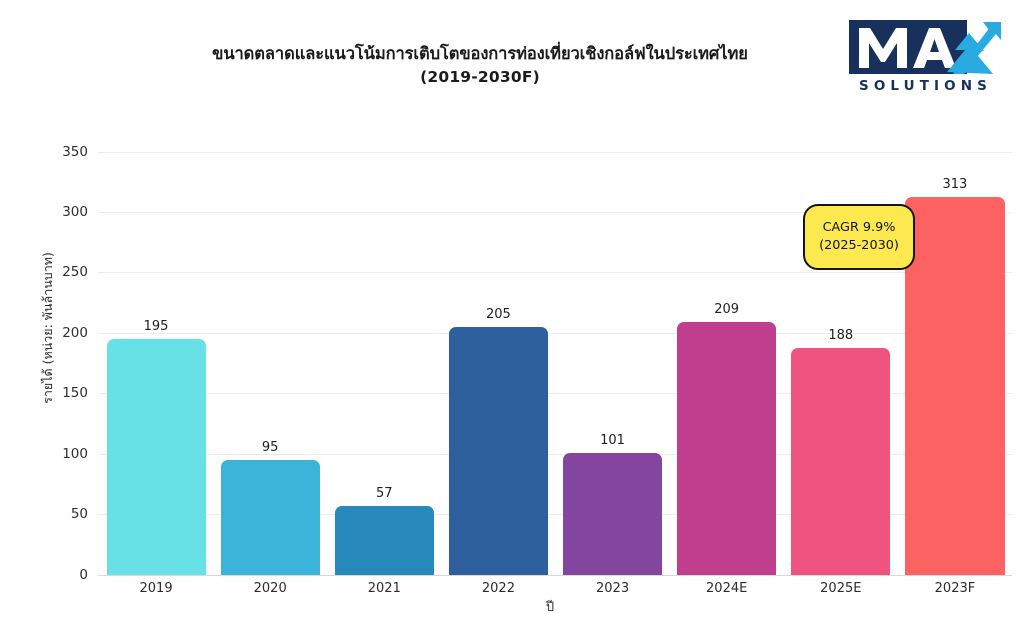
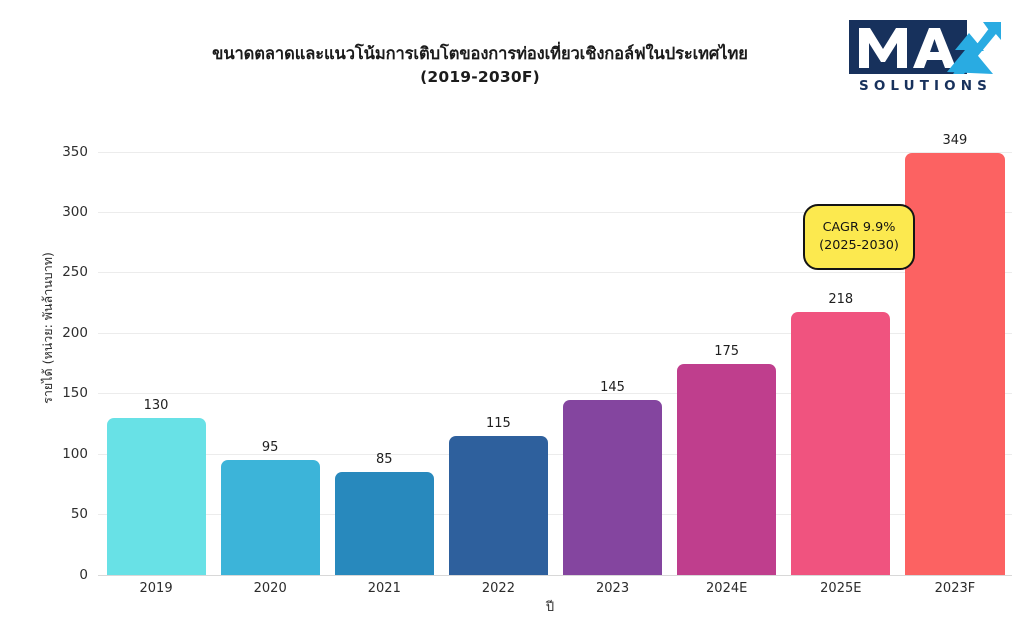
2019: 195 -> 130
2021: 57 -> 85
2022: 205 -> 115
2023: 101 -> 145
2024E: 209 -> 175
2025E: 188 -> 218
2023F: 313 -> 349
